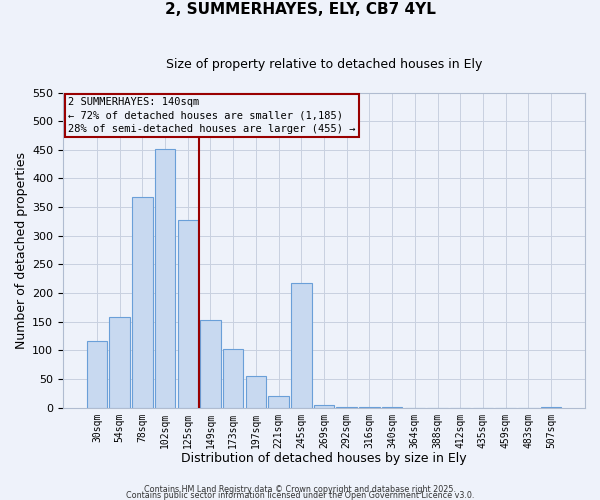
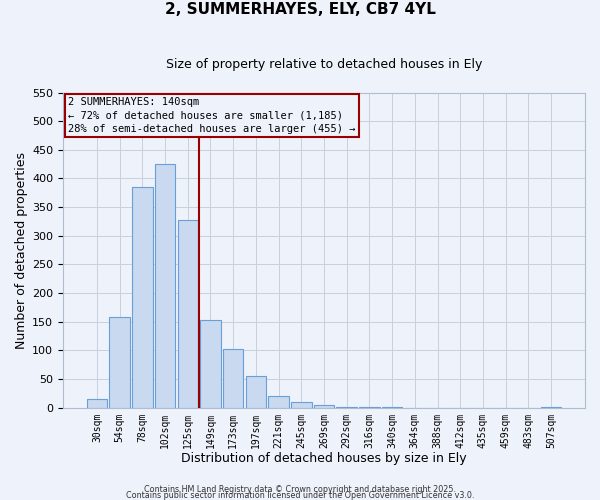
30sqm: 116 -> 15
78sqm: 368 -> 385
102sqm: 452 -> 425
245sqm: 218 -> 10
